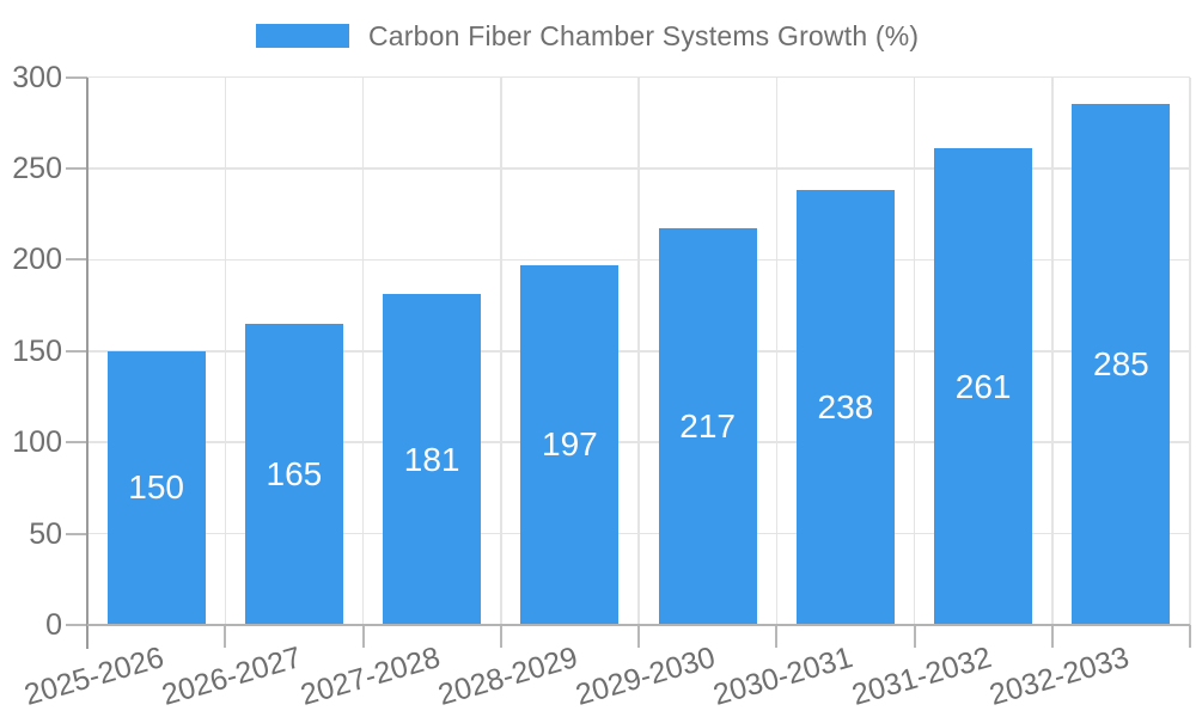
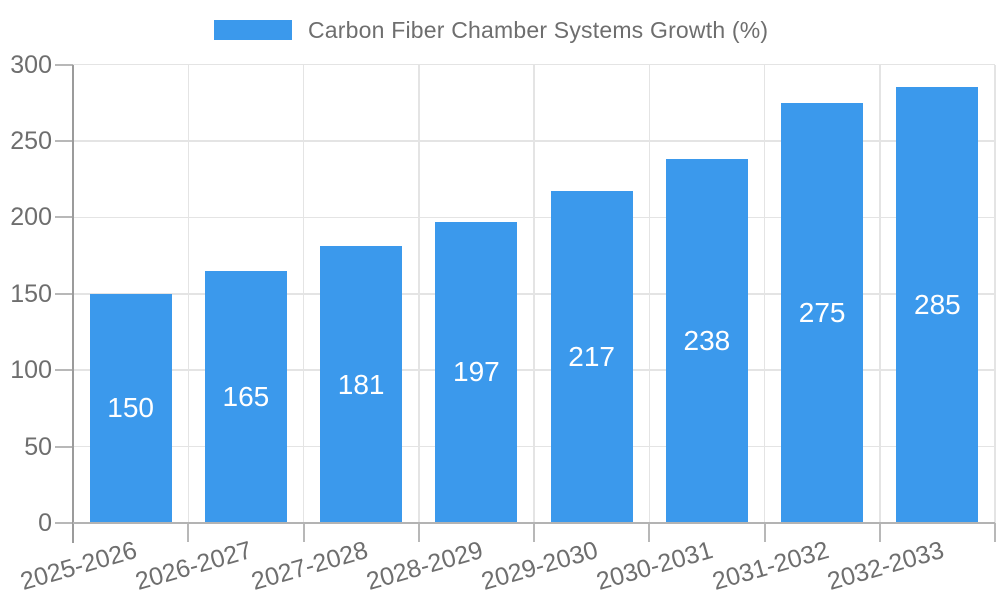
2031-2032: 261 -> 275
